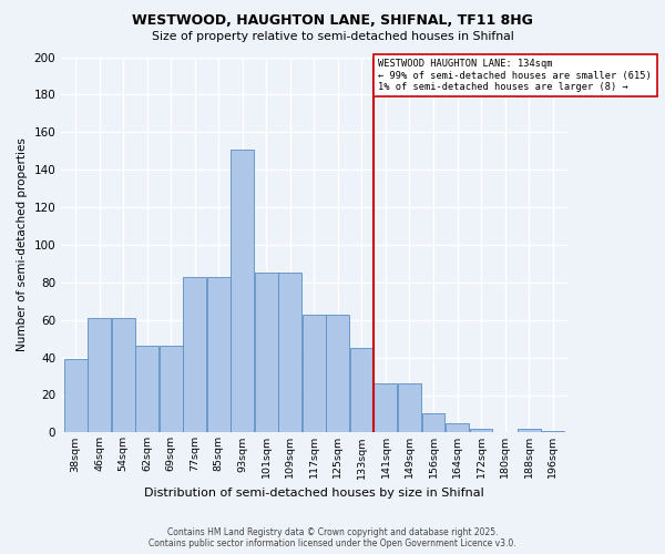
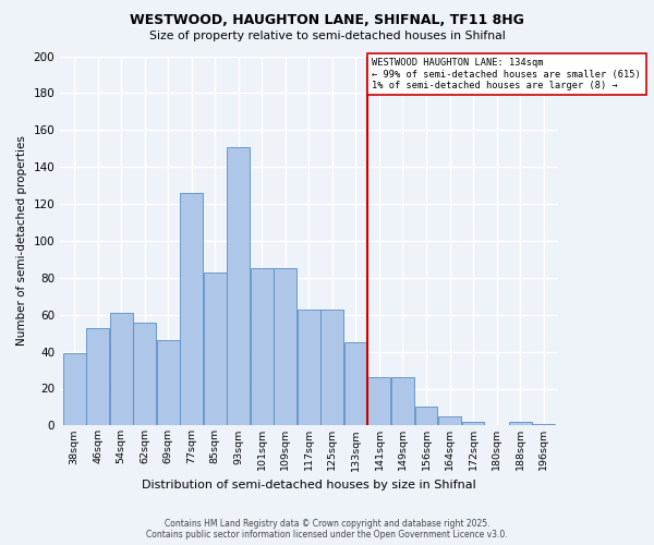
46sqm: 61 -> 53
62sqm: 46 -> 56
77sqm: 83 -> 126
